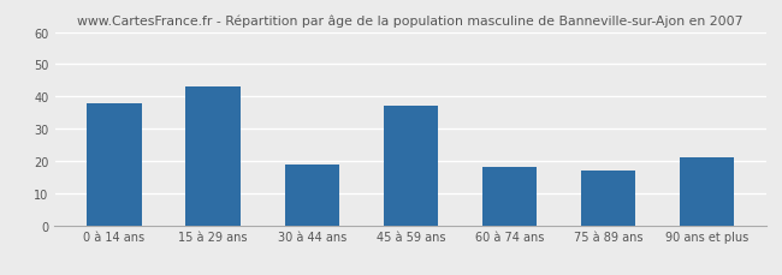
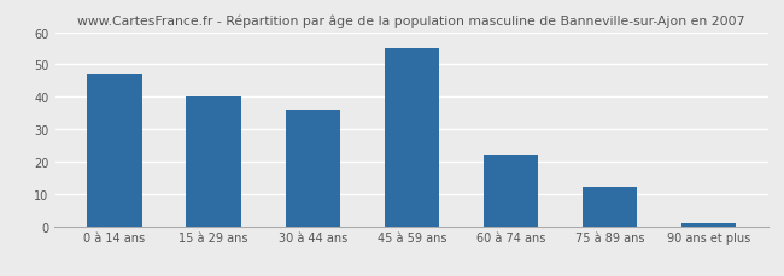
0 à 14 ans: 38 -> 47
15 à 29 ans: 43 -> 40
30 à 44 ans: 19 -> 36
45 à 59 ans: 37 -> 55
60 à 74 ans: 18 -> 22
75 à 89 ans: 17 -> 12
90 ans et plus: 21 -> 1
